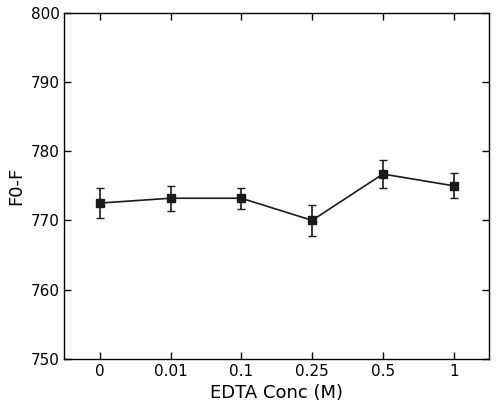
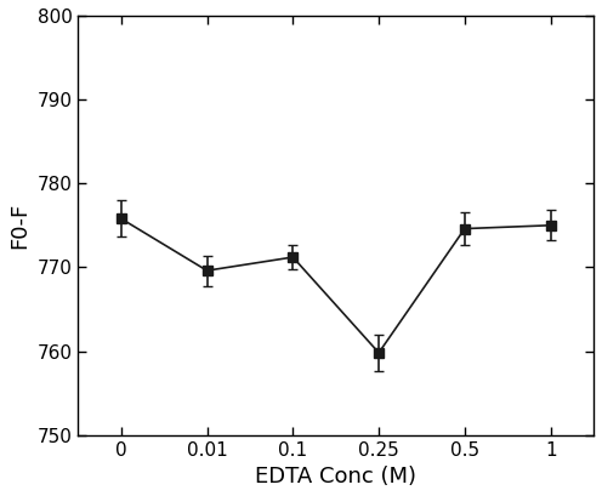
0: 772.5 -> 775.8
0.01: 773.2 -> 769.6
0.1: 773.2 -> 771.2
0.25: 770.0 -> 759.8
0.5: 776.7 -> 774.6
